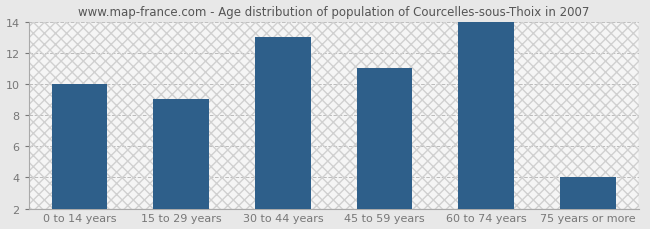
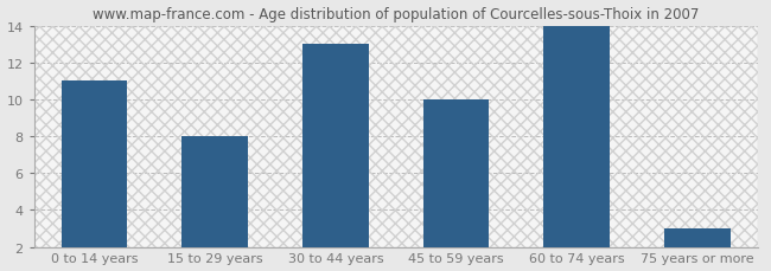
0 to 14 years: 10 -> 11
15 to 29 years: 9 -> 8
45 to 59 years: 11 -> 10
75 years or more: 4 -> 3
